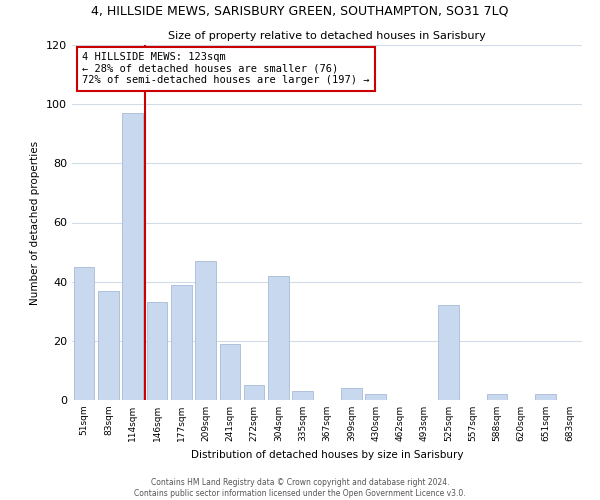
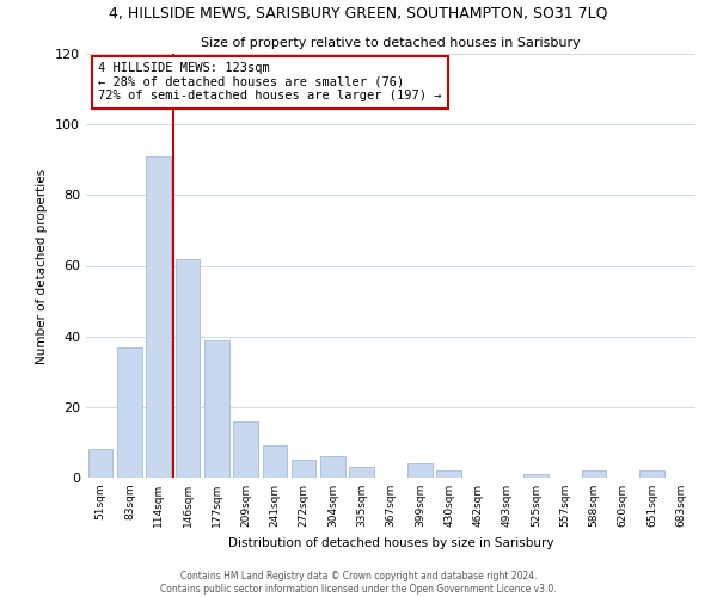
51sqm: 45 -> 8
114sqm: 97 -> 91
146sqm: 33 -> 62
209sqm: 47 -> 16
241sqm: 19 -> 9
304sqm: 42 -> 6
525sqm: 32 -> 1
